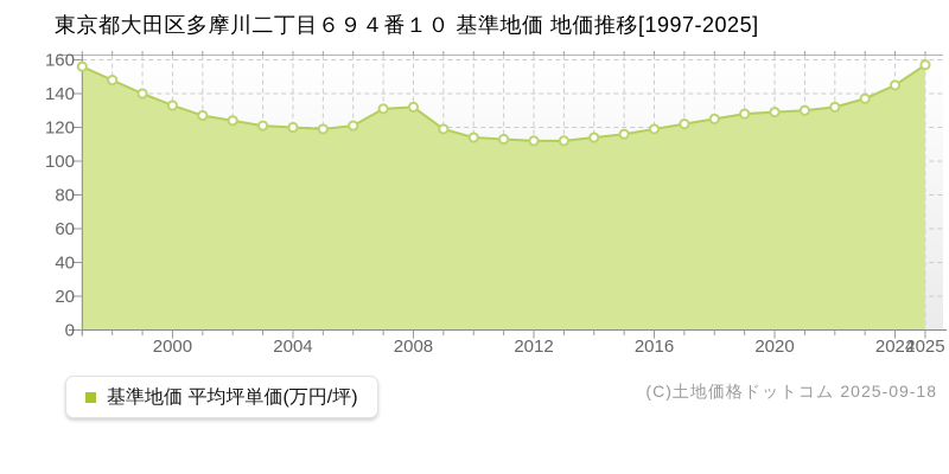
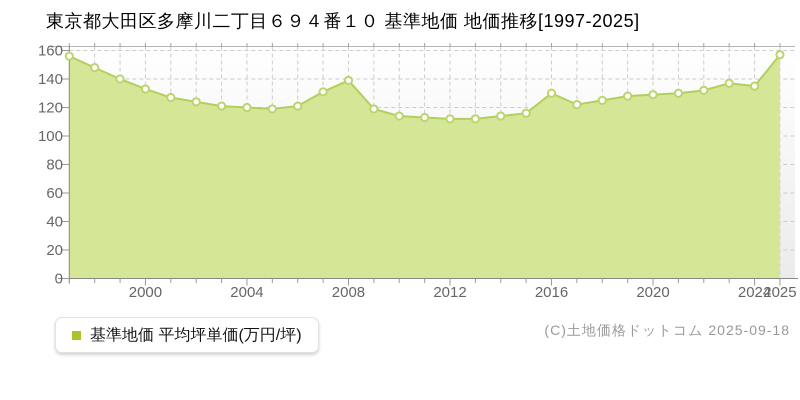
2008: 132 -> 139
2016: 119 -> 130
2024: 145 -> 135
